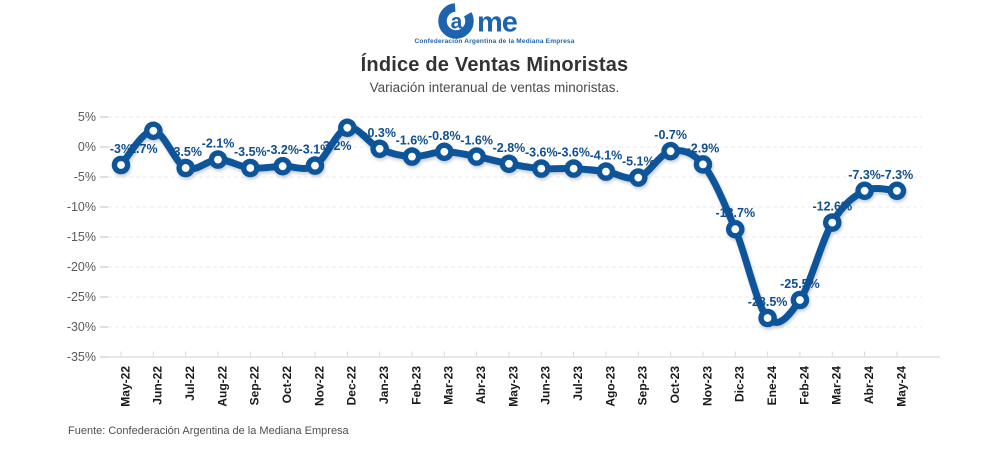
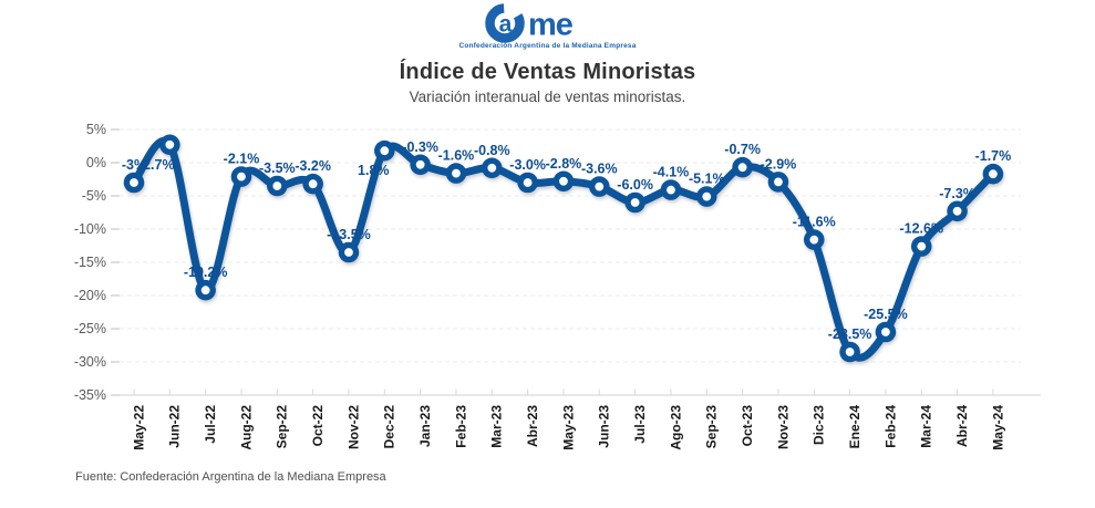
Jul-22: -3.5% -> -19.2%
Nov-22: -3.1% -> -13.5%
Dec-22: 3.2% -> 1.8%
Abr-23: -1.6% -> -3.0%
Jul-23: -3.6% -> -6.0%
Dic-23: -13.7% -> -11.6%
May-24: -7.3% -> -1.7%
